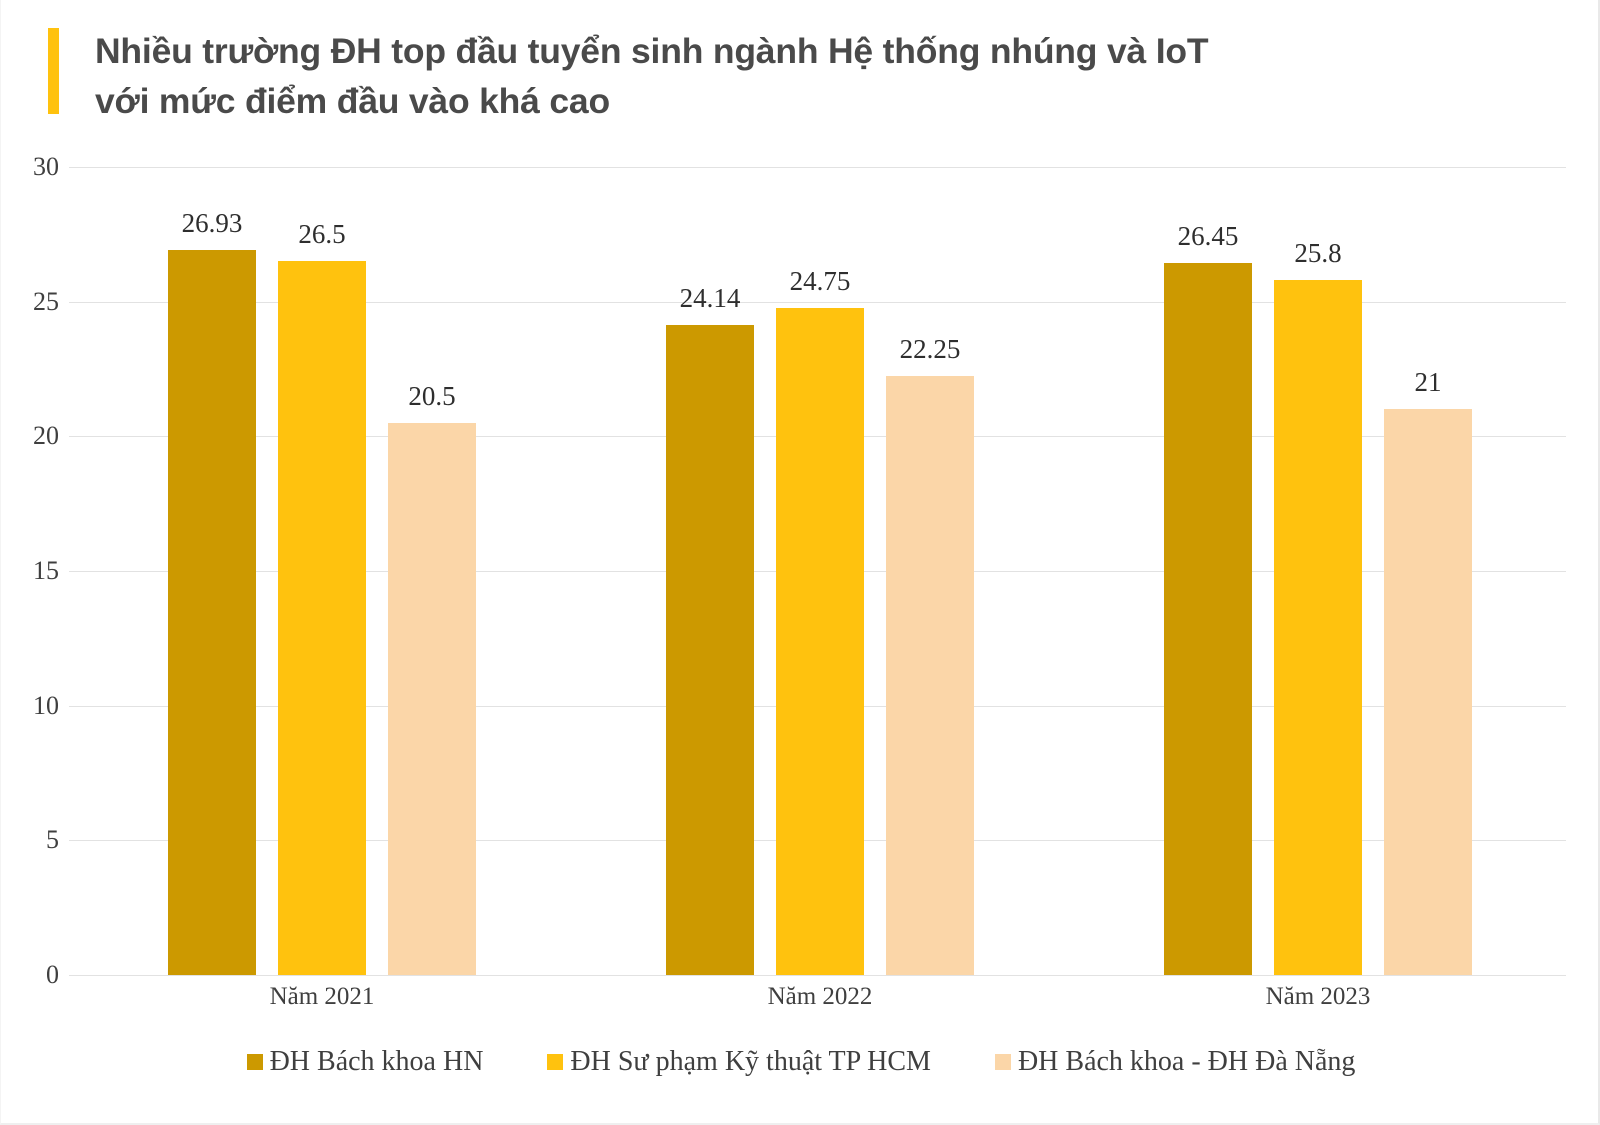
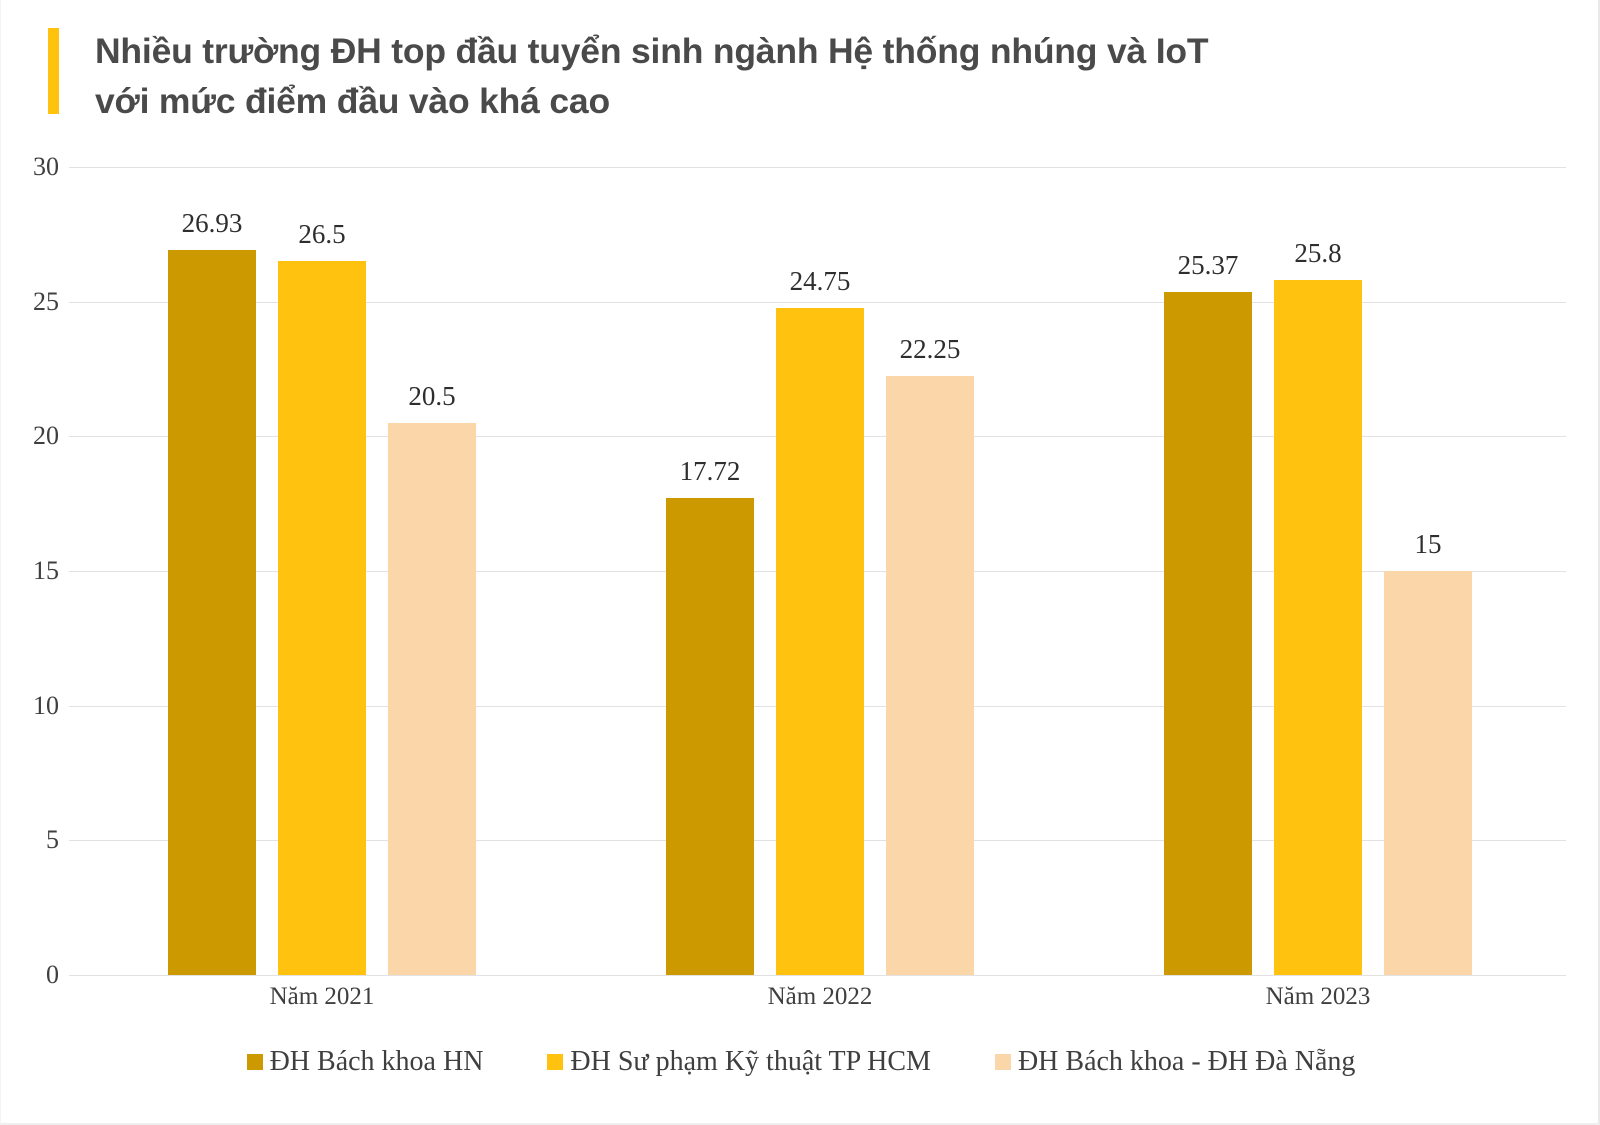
ĐH Bách khoa HN/Năm 2022: 24.14 -> 17.72
ĐH Bách khoa HN/Năm 2023: 26.45 -> 25.37
ĐH Bách khoa - ĐH Đà Nẵng/Năm 2023: 21 -> 15
